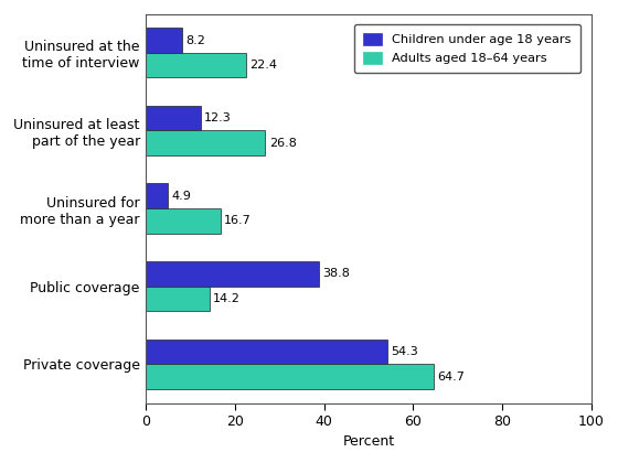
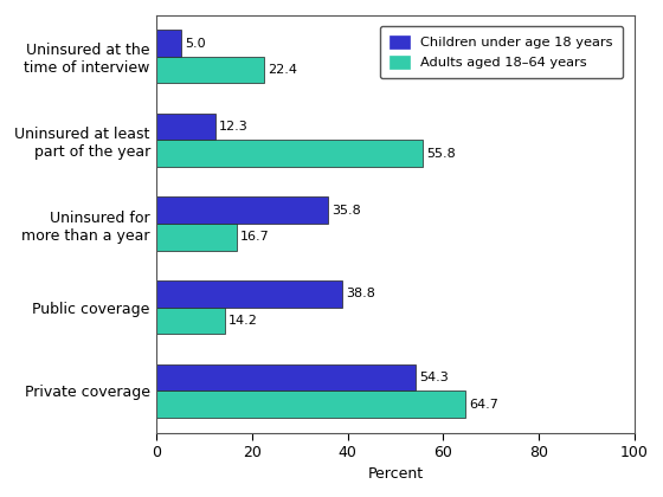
Children under age 18 years/Uninsured at the time of interview: 8.2 -> 5.0
Adults aged 18–64 years/Uninsured at least part of the year: 26.8 -> 55.8
Children under age 18 years/Uninsured for more than a year: 4.9 -> 35.8
